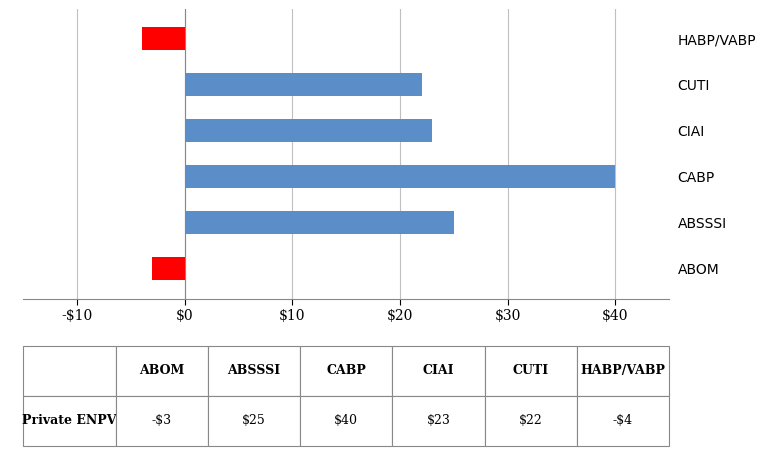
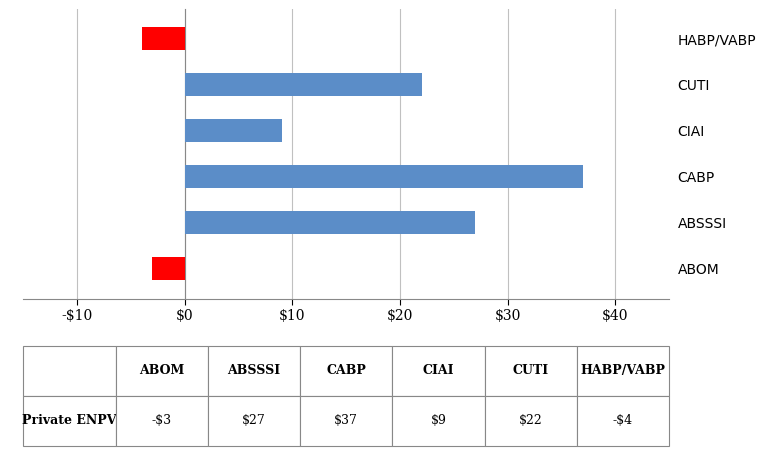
CIAI: $23 -> $9
CABP: $40 -> $37
ABSSSI: $25 -> $27
